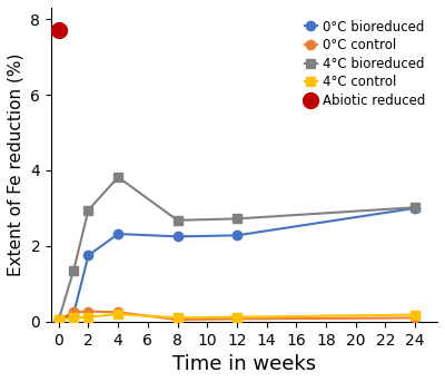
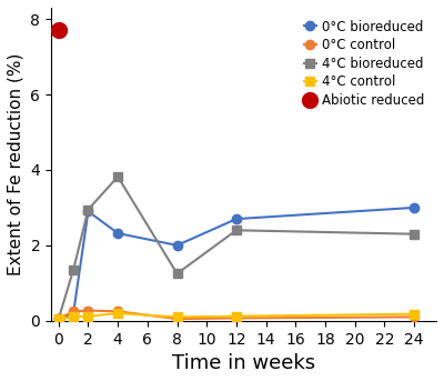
0°C bioreduced/2: 1.75 -> 2.90
0°C bioreduced/8: 2.25 -> 2.00
4°C bioreduced/8: 2.68 -> 1.25
0°C bioreduced/12: 2.28 -> 2.70
4°C bioreduced/12: 2.72 -> 2.40
4°C bioreduced/24: 3.02 -> 2.30
